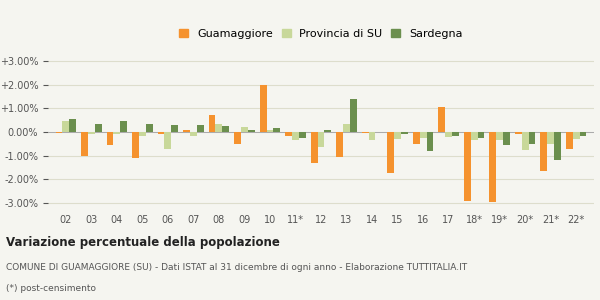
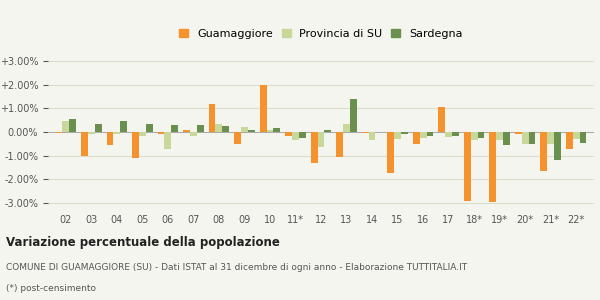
Guamaggiore/08: 0.70% -> 1.20%
Sardegna/16: -0.80% -> -0.15%
Provincia di SU/20*: -0.75% -> -0.50%
Sardegna/22*: -0.15% -> -0.45%
